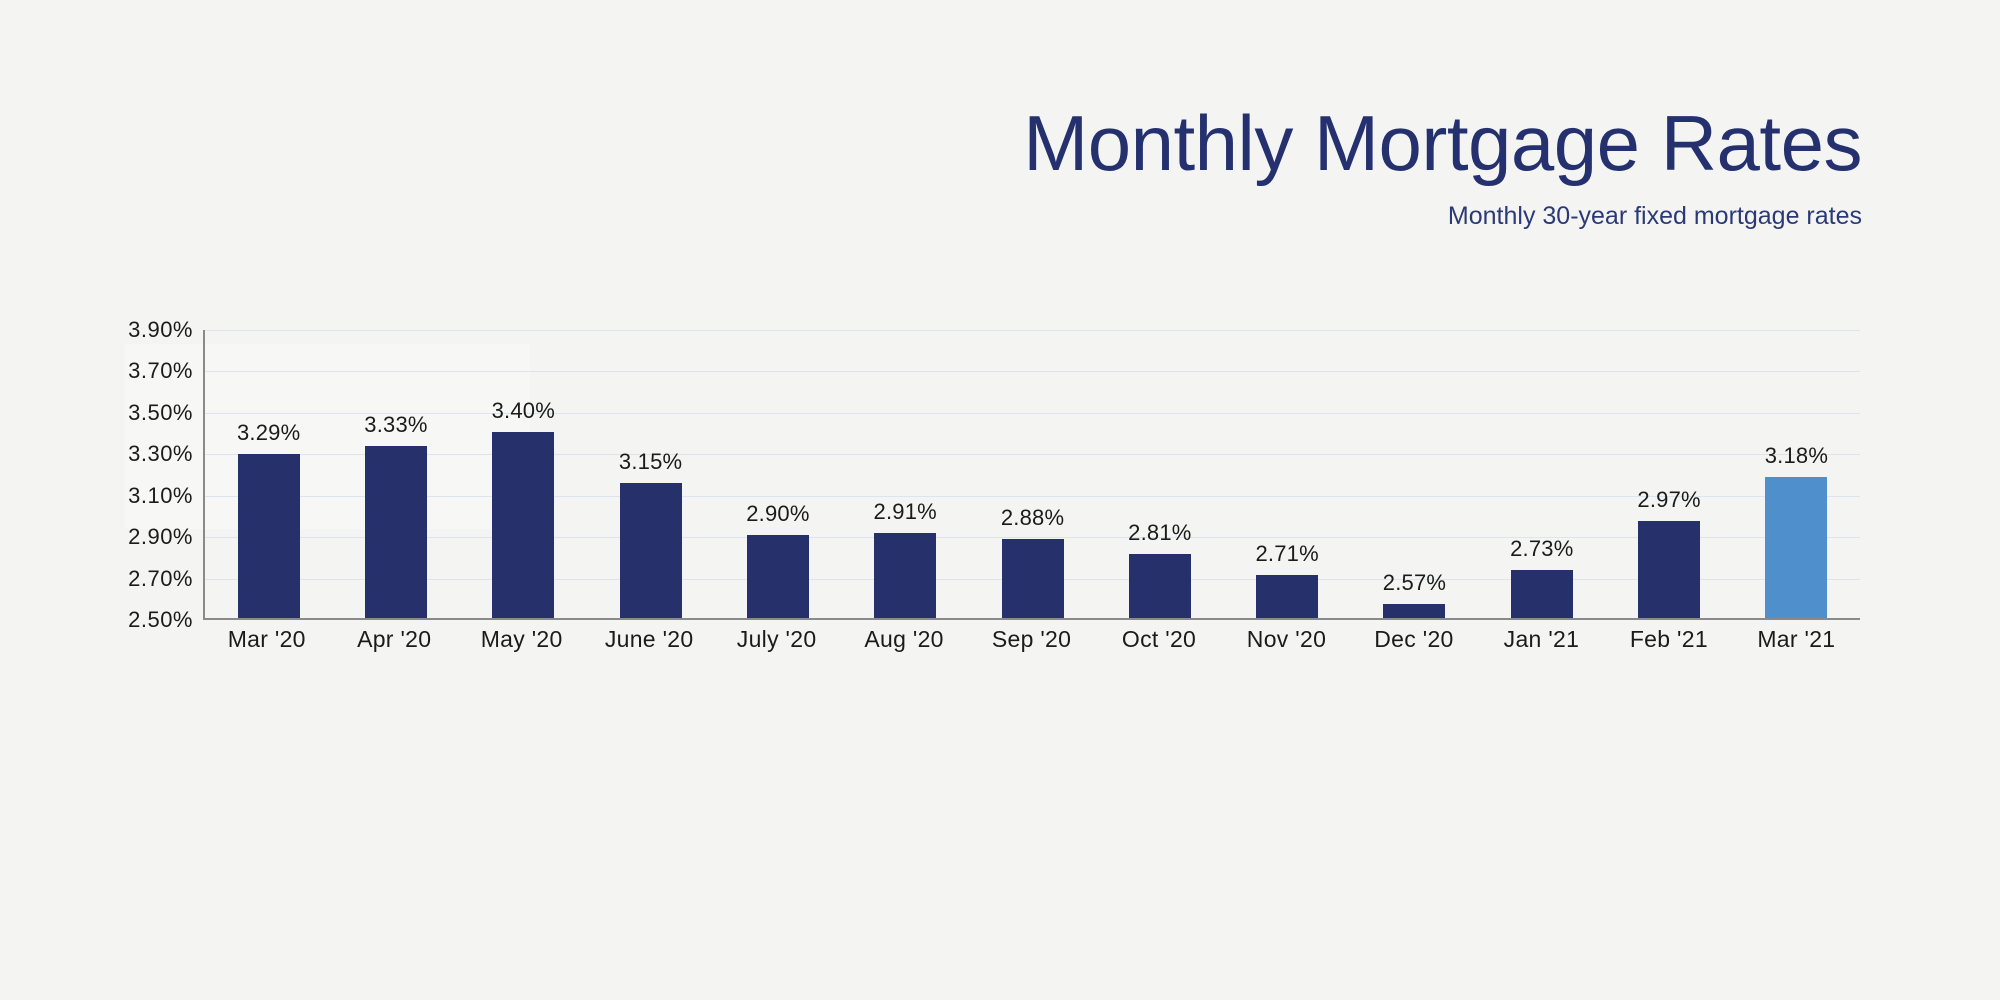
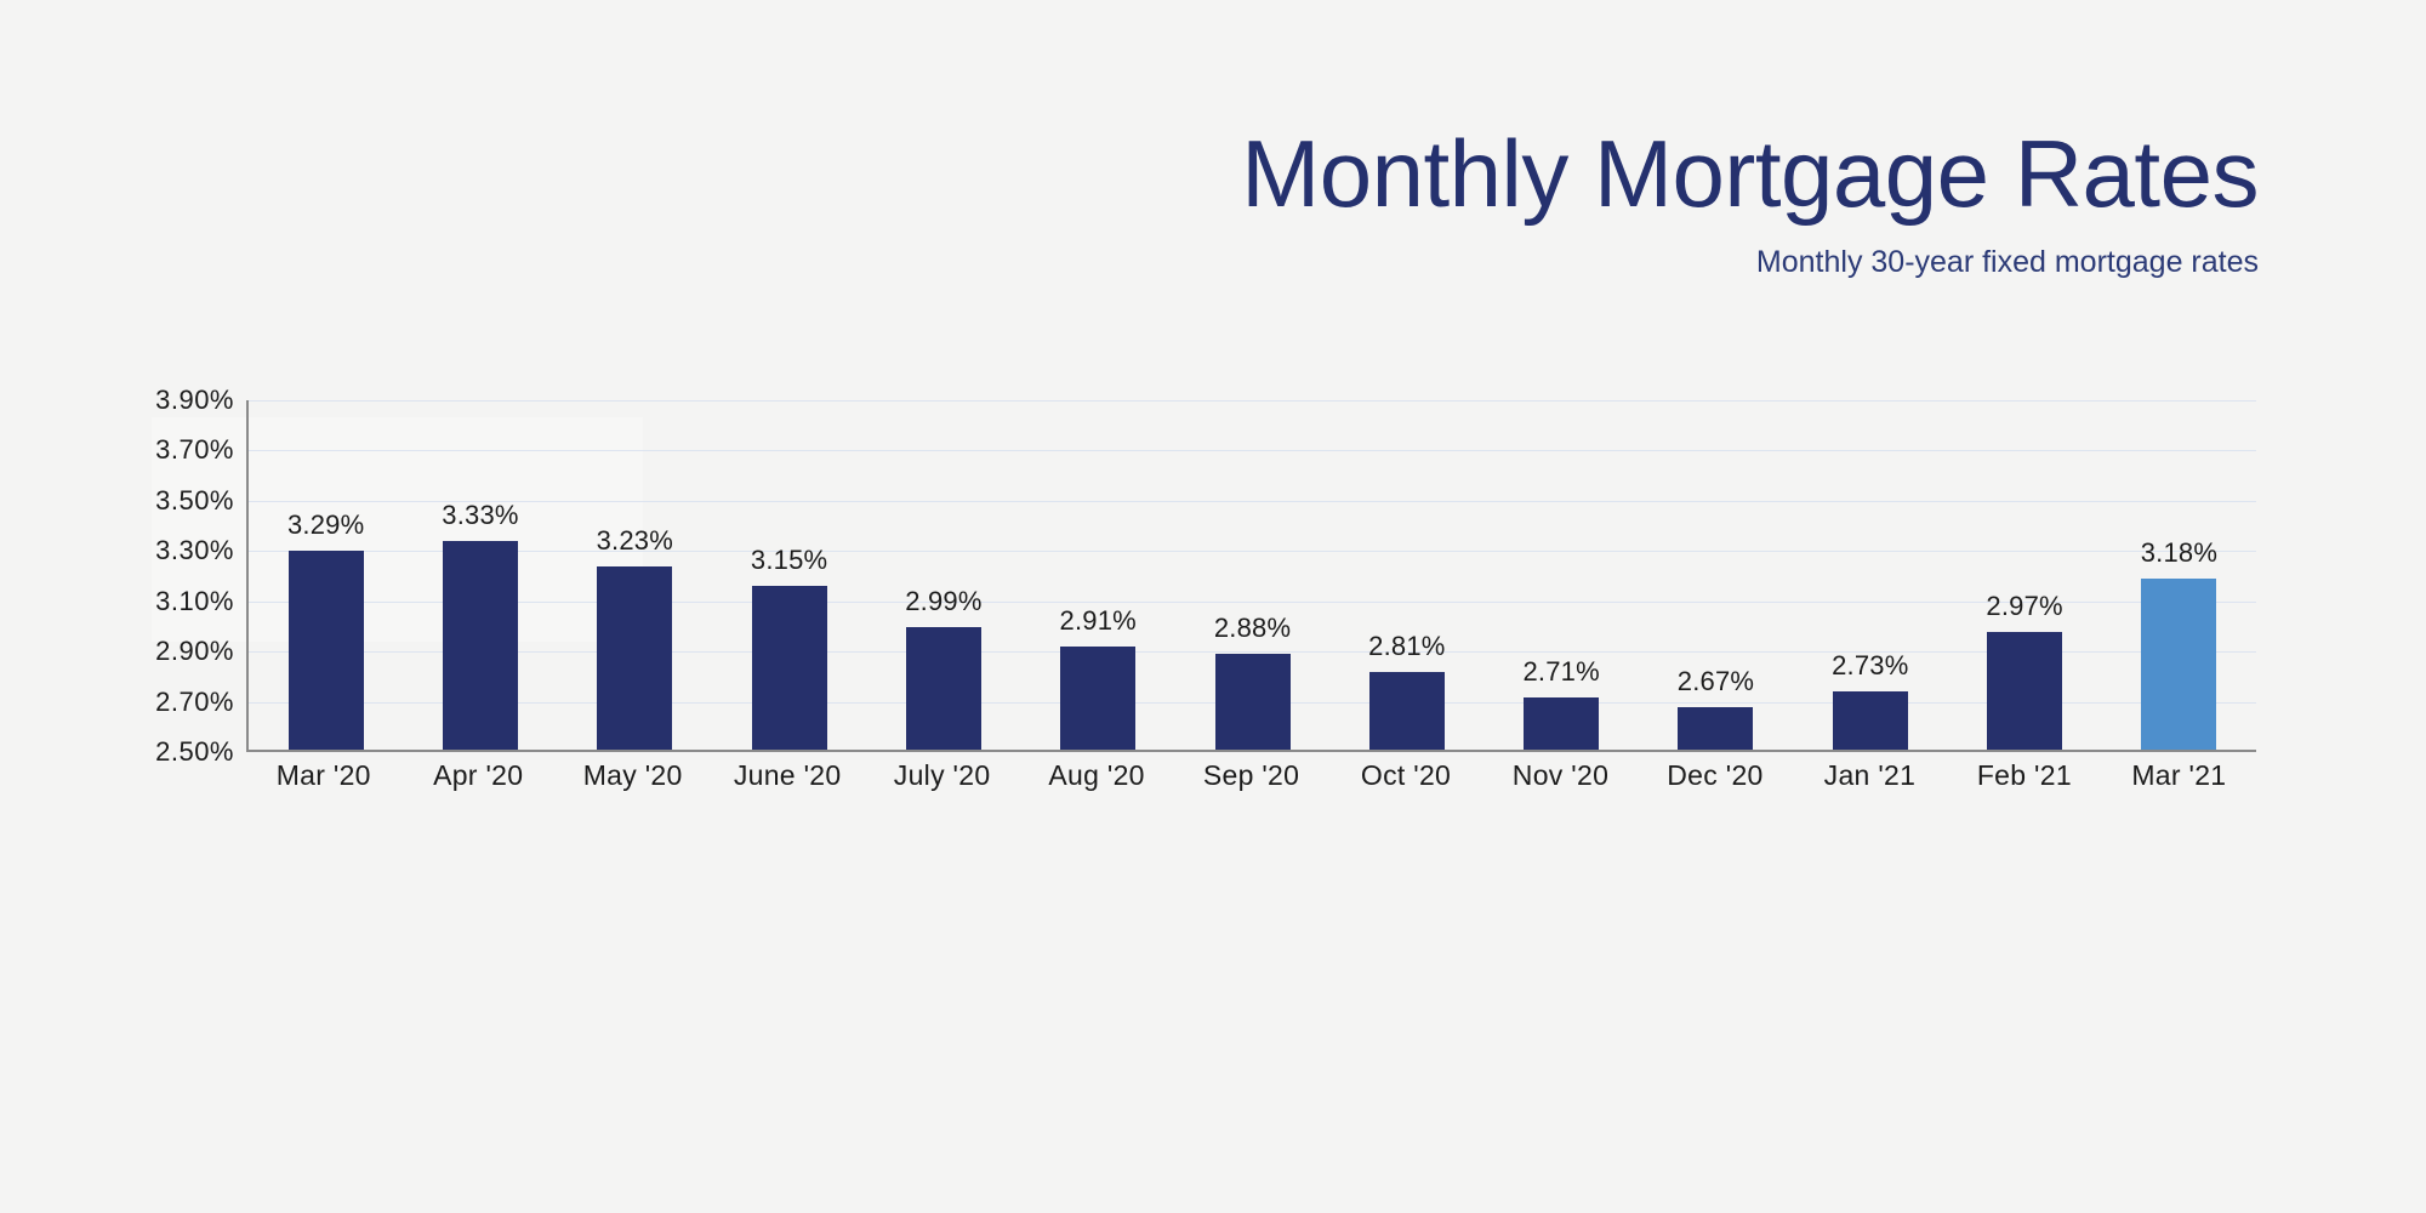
May '20: 3.40% -> 3.23%
July '20: 2.90% -> 2.99%
Dec '20: 2.57% -> 2.67%
